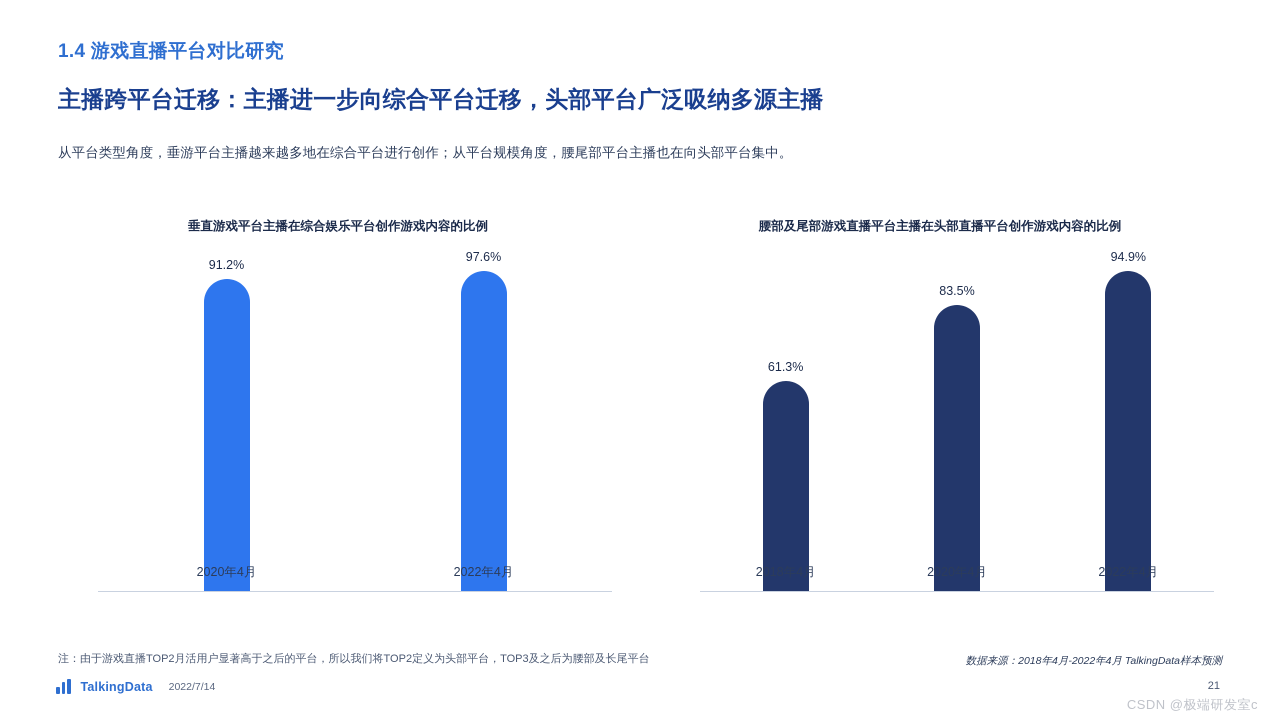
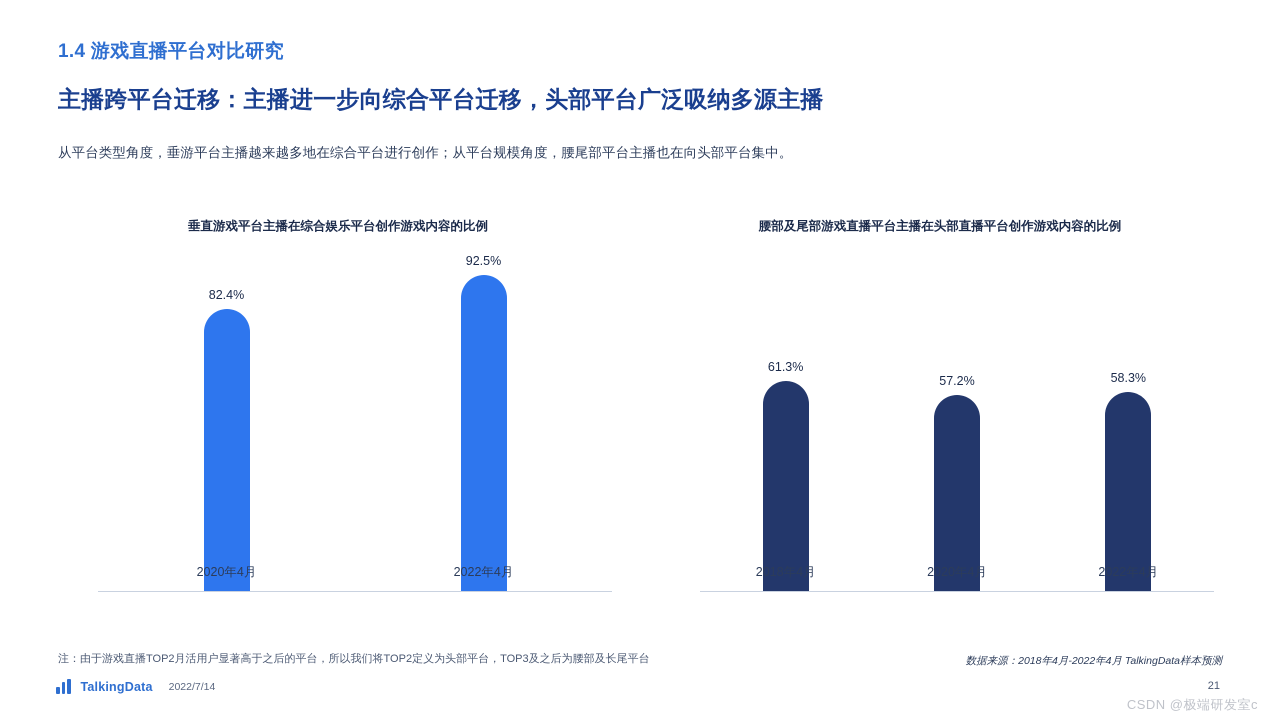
垂直游戏平台主播在综合娱乐平台创作游戏内容的比例/2020年4月: 91.2% -> 82.4%
垂直游戏平台主播在综合娱乐平台创作游戏内容的比例/2022年4月: 97.6% -> 92.5%
腰部及尾部游戏直播平台主播在头部直播平台创作游戏内容的比例/2020年4月: 83.5% -> 57.2%
腰部及尾部游戏直播平台主播在头部直播平台创作游戏内容的比例/2022年4月: 94.9% -> 58.3%
